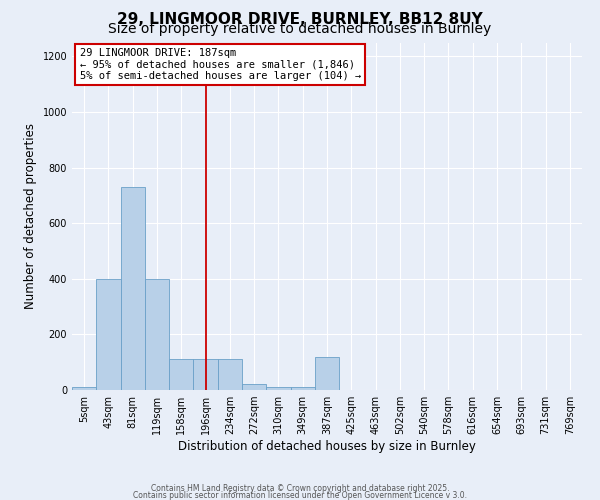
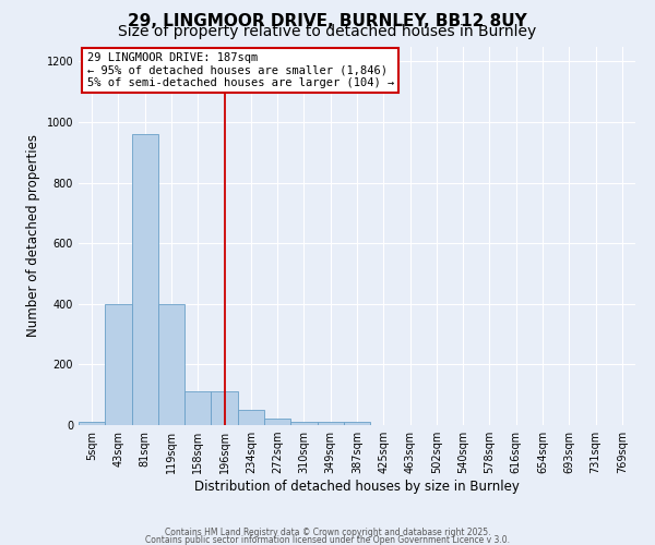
81sqm: 730 -> 960
234sqm: 110 -> 50
387sqm: 120 -> 10
